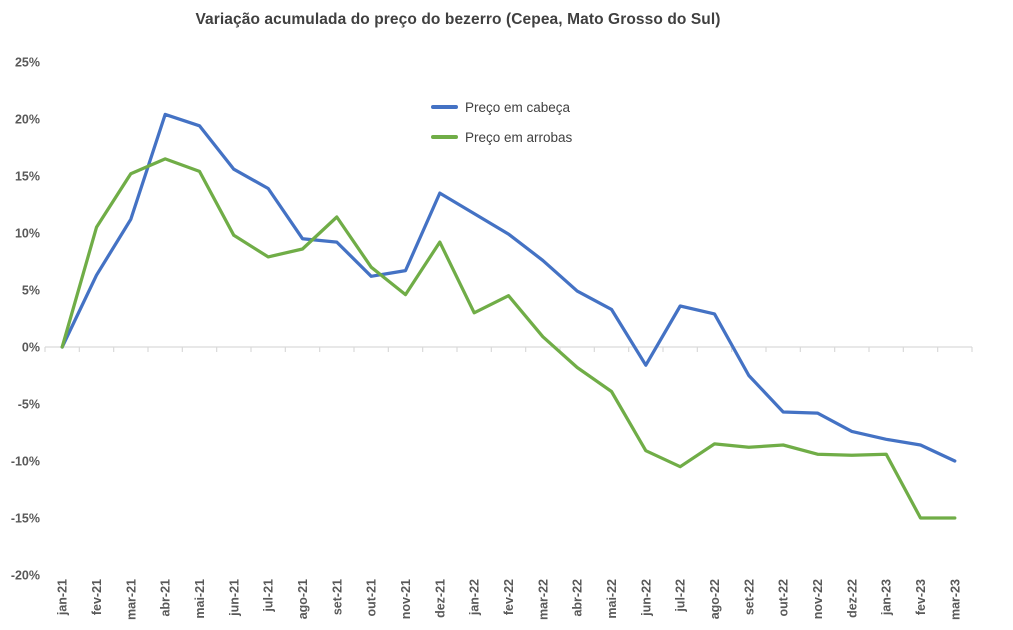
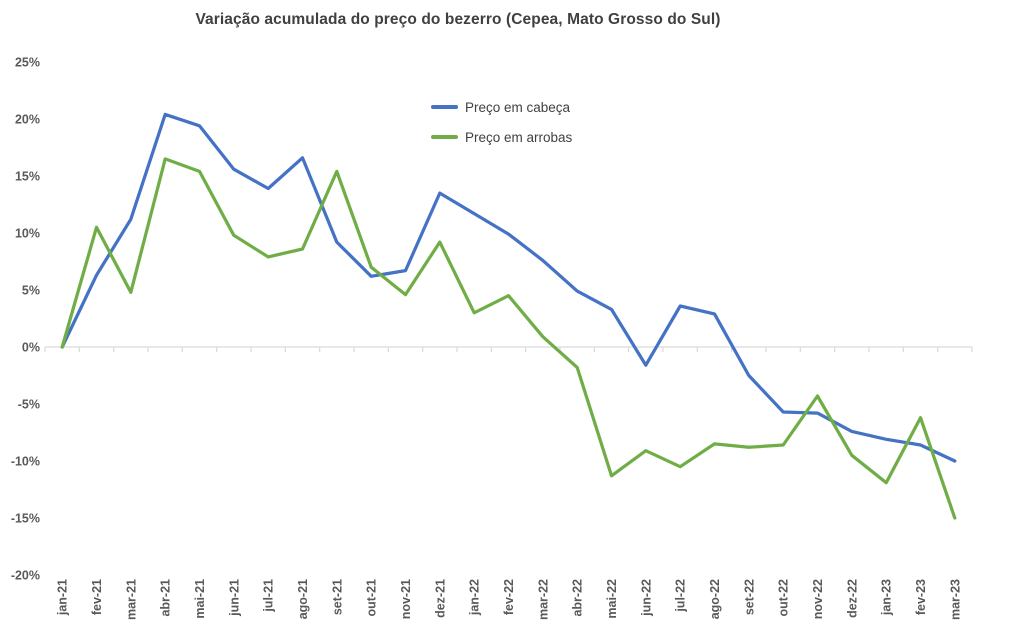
Preço em arrobas/mar-21: 15.2% -> 4.8%
Preço em cabeça/ago-21: 9.5% -> 16.6%
Preço em arrobas/set-21: 11.4% -> 15.4%
Preço em arrobas/mai-22: -3.9% -> -11.3%
Preço em arrobas/nov-22: -9.4% -> -4.3%
Preço em arrobas/jan-23: -9.4% -> -11.9%
Preço em arrobas/fev-23: -15.0% -> -6.2%
